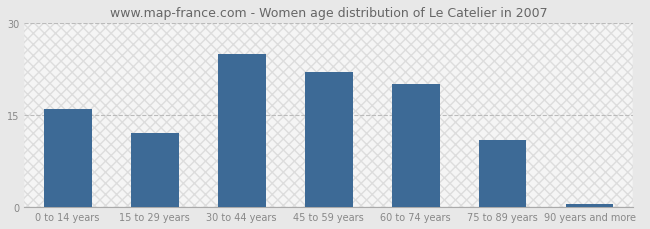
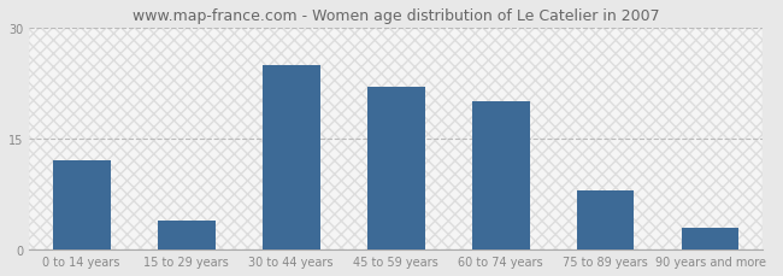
0 to 14 years: 16.0 -> 12.0
15 to 29 years: 12.0 -> 4.0
75 to 89 years: 11.0 -> 8.0
90 years and more: 0.5 -> 3.0
